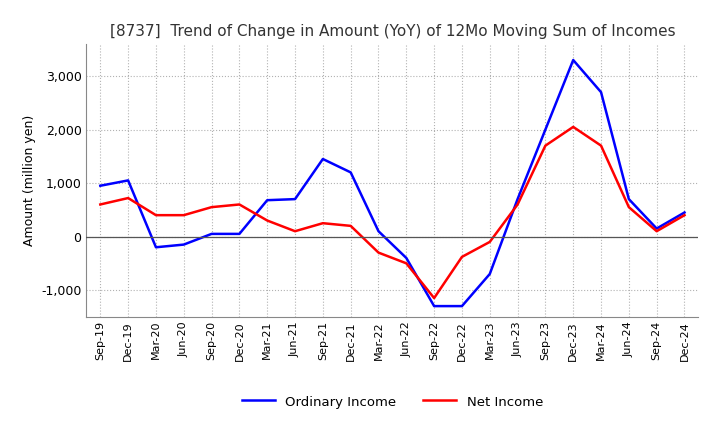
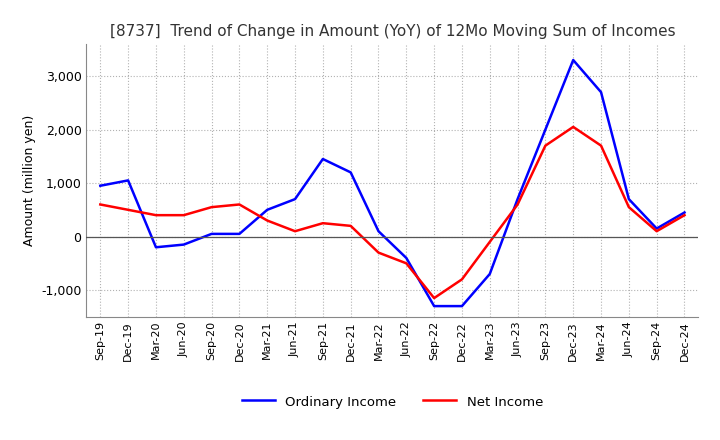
Net Income/Dec-19: 720 -> 500
Ordinary Income/Mar-21: 680 -> 500
Net Income/Dec-22: -380 -> -800
